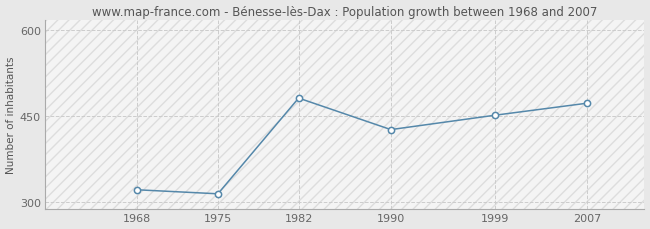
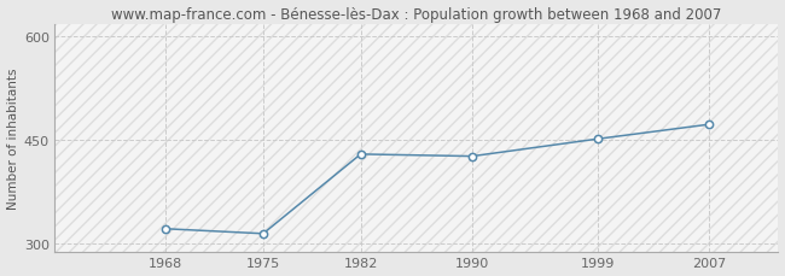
1982: 482 -> 430
